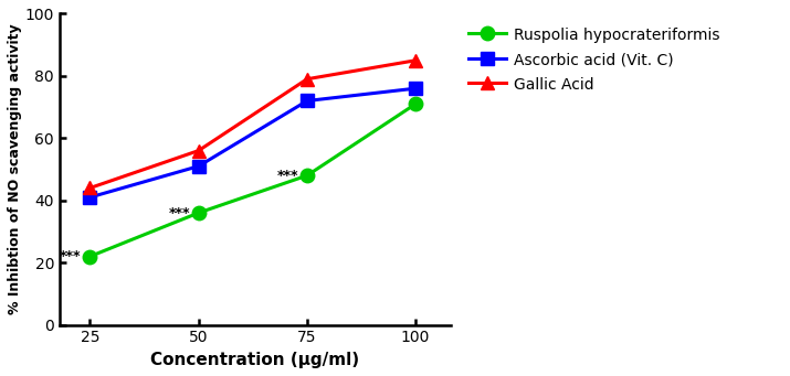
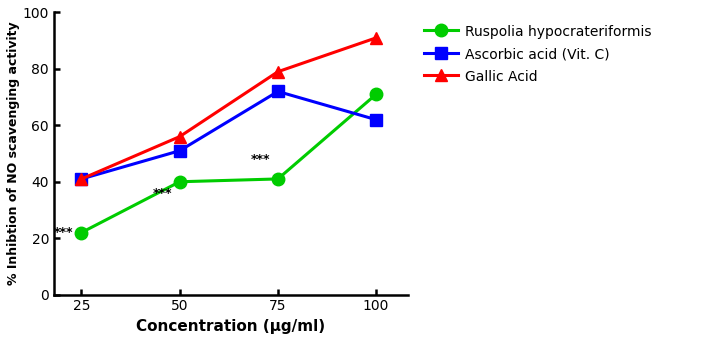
Gallic Acid/25: 44 -> 41
Ruspolia hypocrateriformis/50: 36 -> 40
Ruspolia hypocrateriformis/75: 48 -> 41
Ascorbic acid (Vit. C)/100: 76 -> 62
Gallic Acid/100: 85 -> 91
